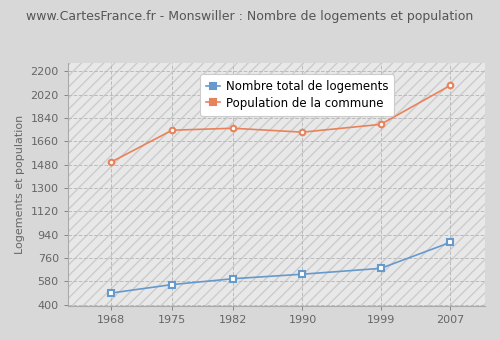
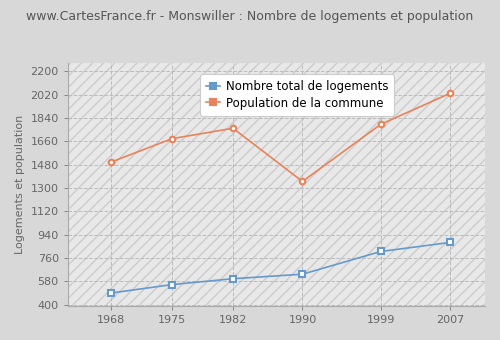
Population de la commune/1975: 1740 -> 1680
Population de la commune/1990: 1730 -> 1350
Nombre total de logements/1999: 680 -> 810
Population de la commune/2007: 2090 -> 2030
